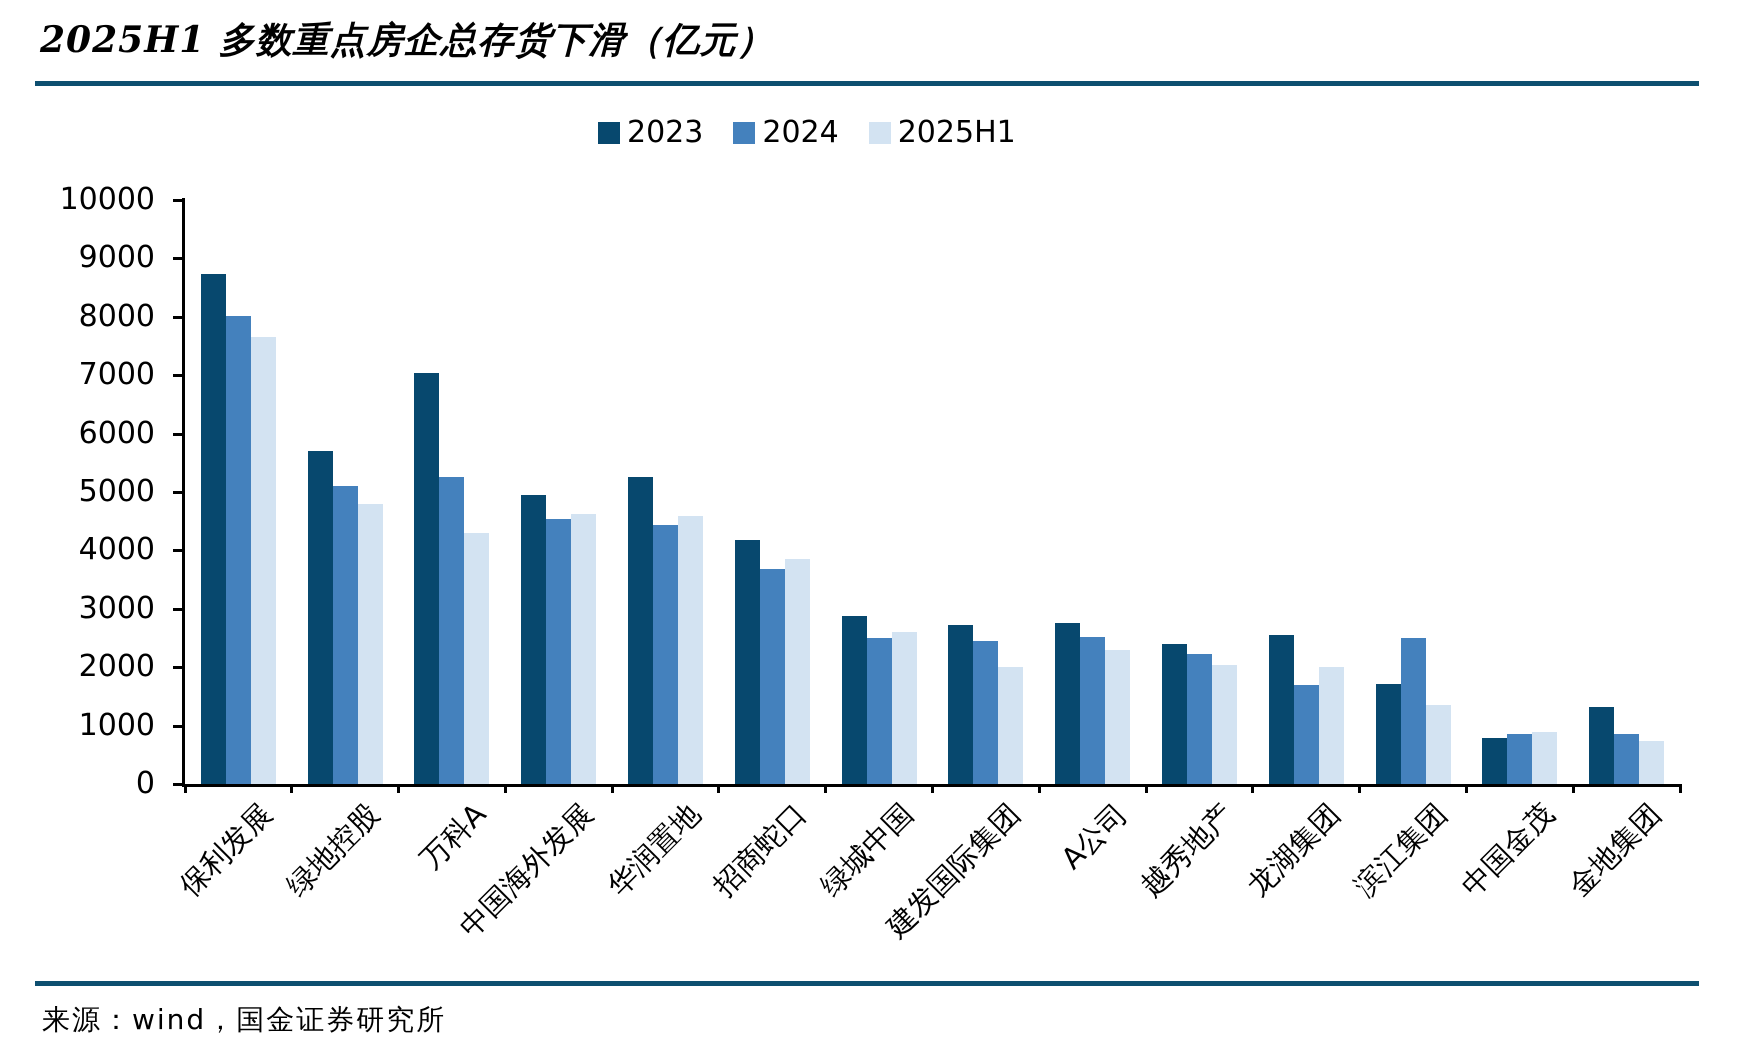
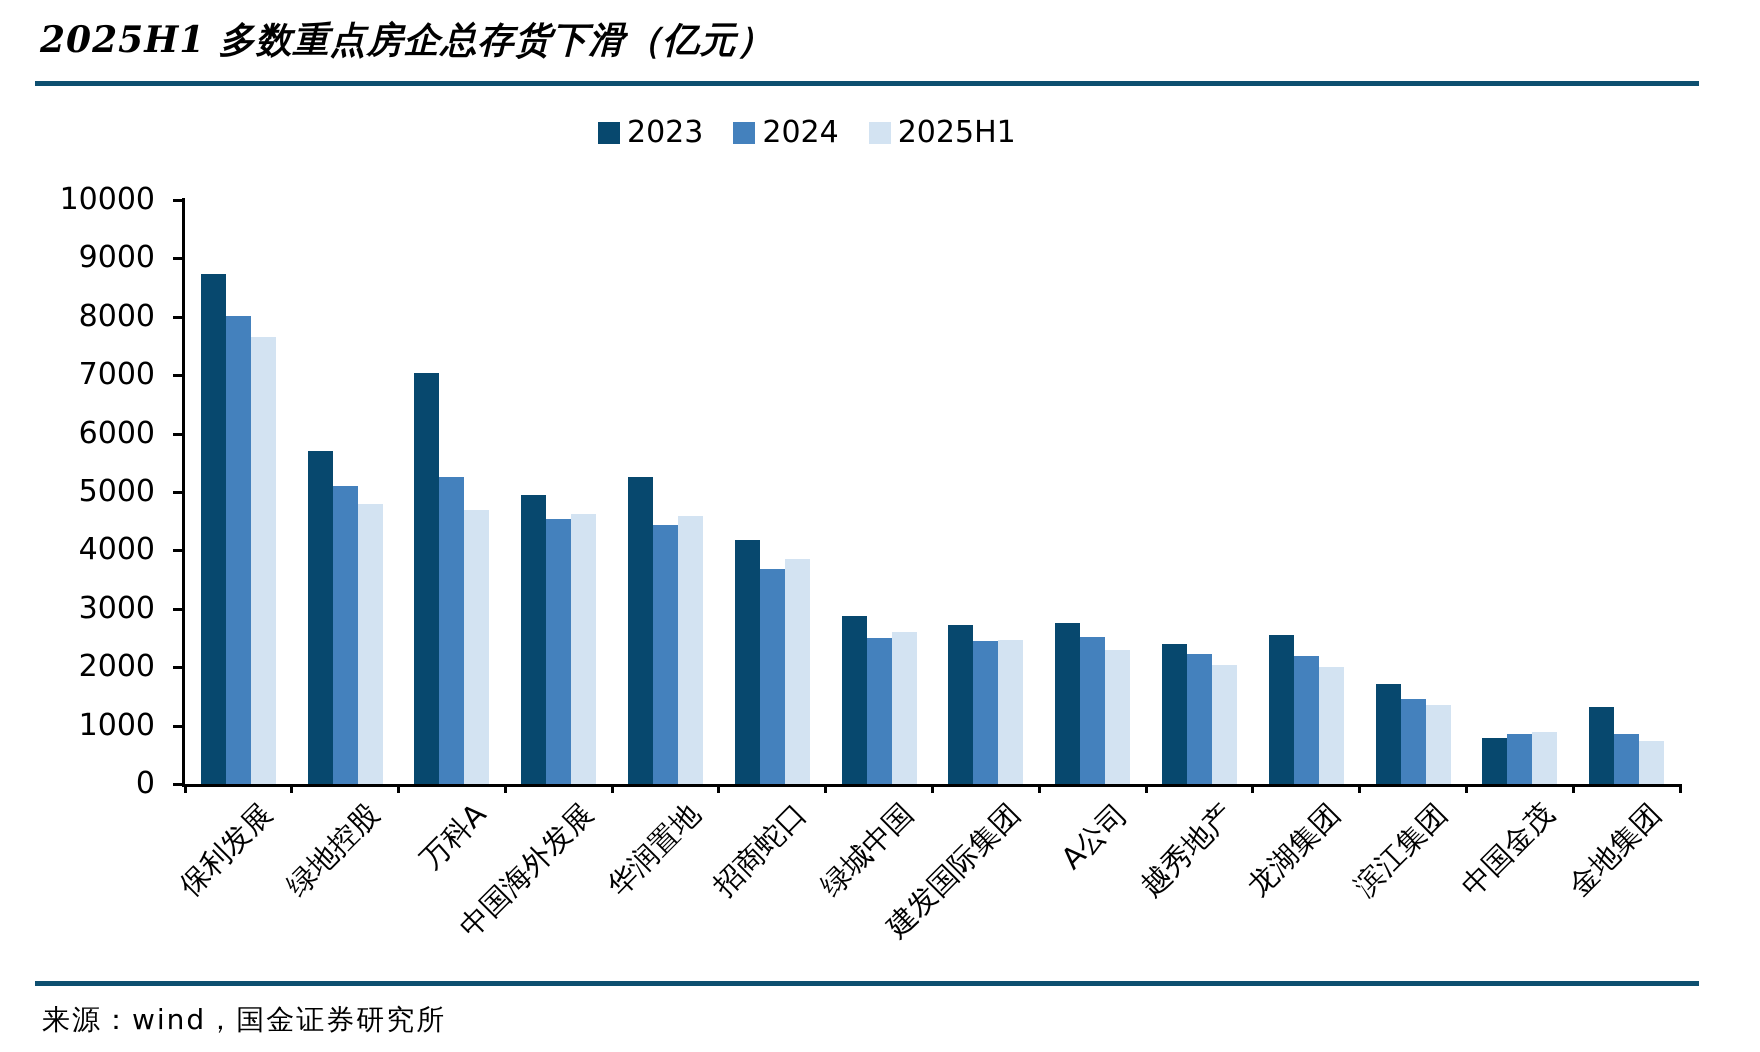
2025H1/万科A: 4300 -> 4700
2025H1/建发国际集团: 2000 -> 2500
2024/龙湖集团: 1700 -> 2200
2024/滨江集团: 2500 -> 1500
